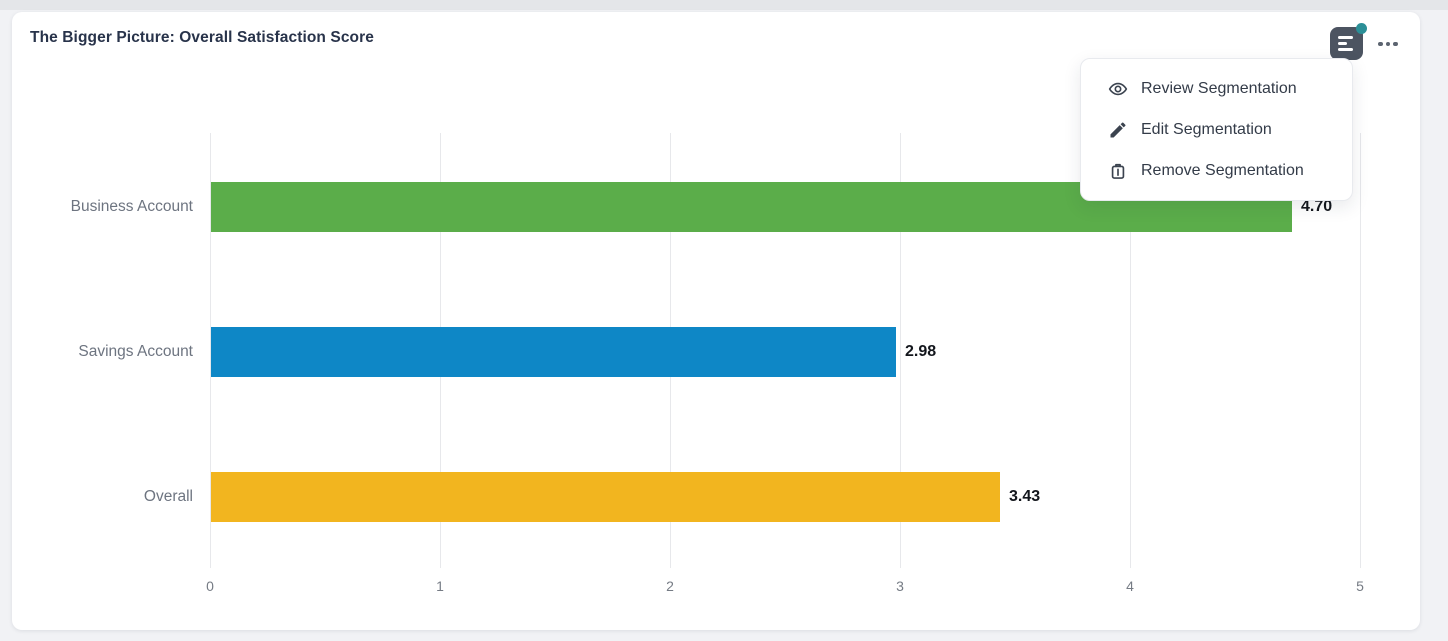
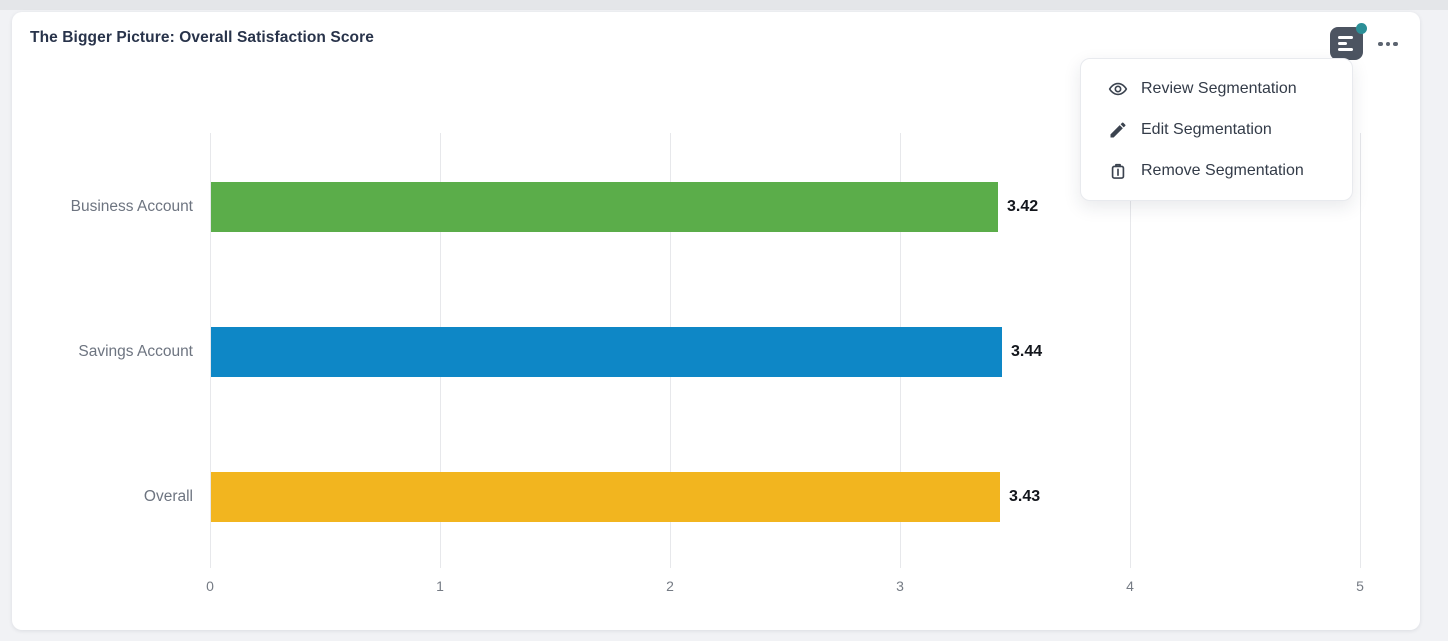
Business Account: 4.70 -> 3.42
Savings Account: 2.98 -> 3.44
